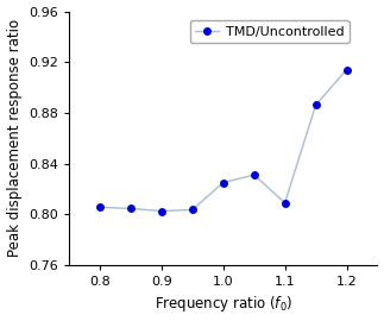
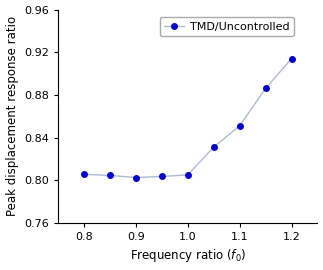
1.0: 0.825 -> 0.805
1.1: 0.809 -> 0.851
